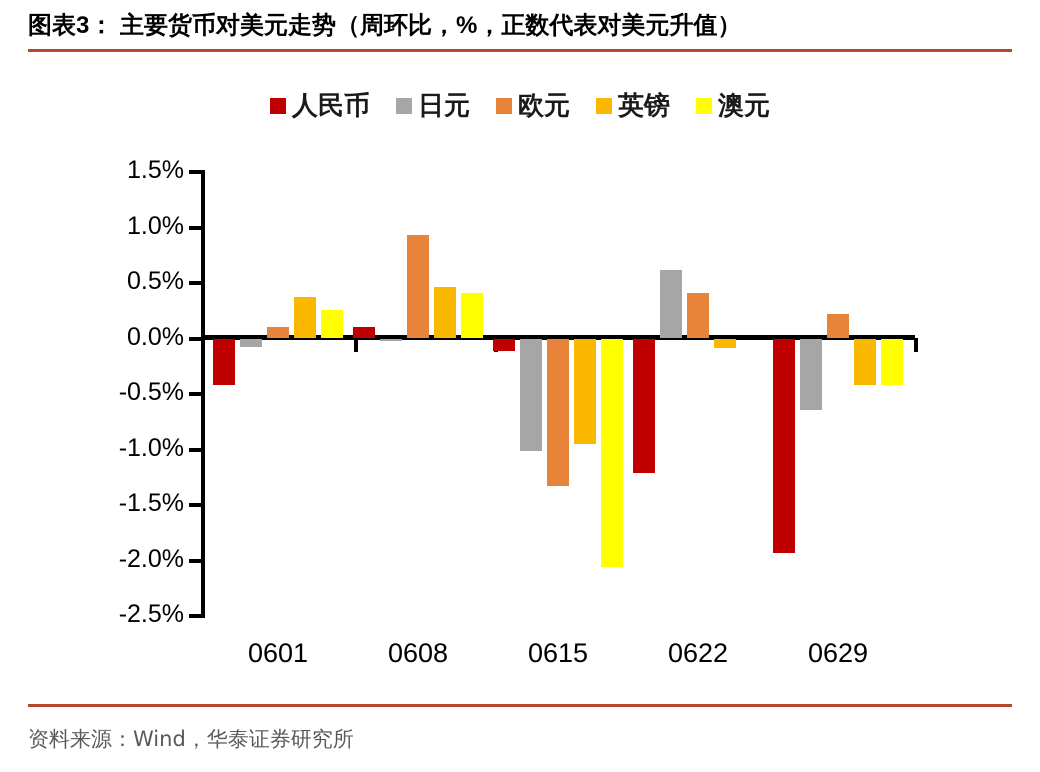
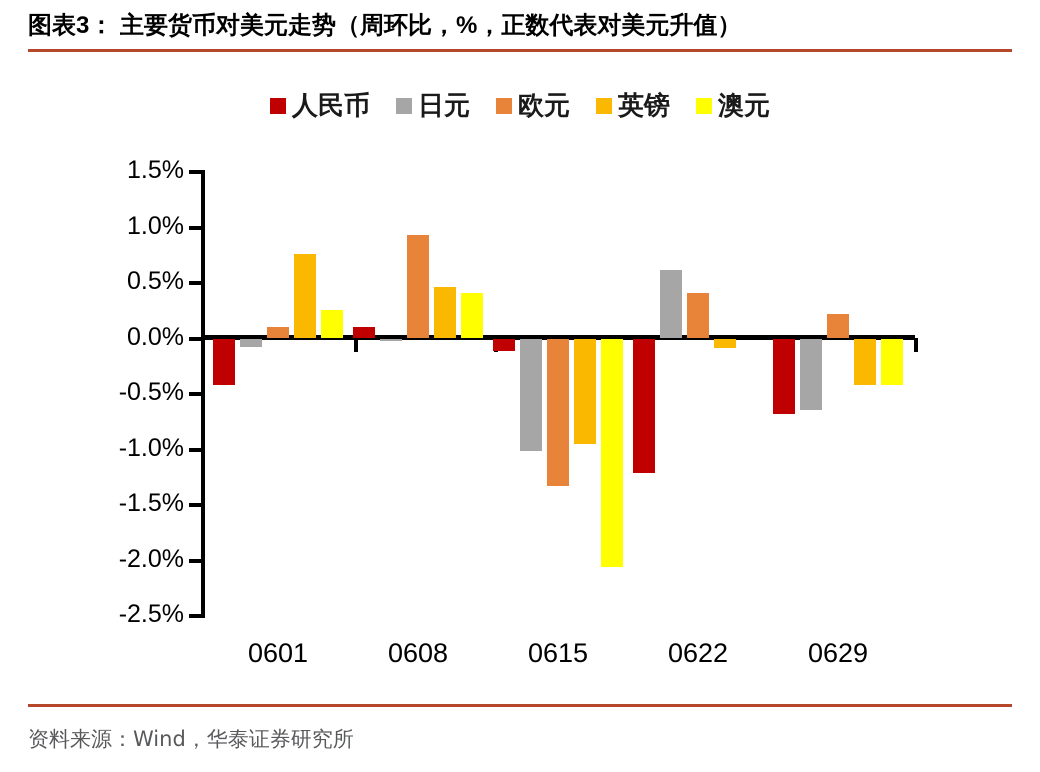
英镑/0601: 0.37% -> 0.76%
人民币/0629: -1.93% -> -0.68%
